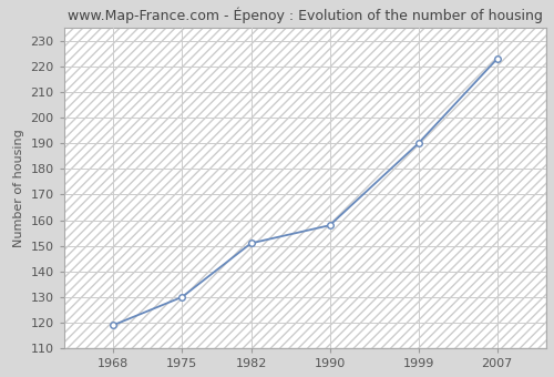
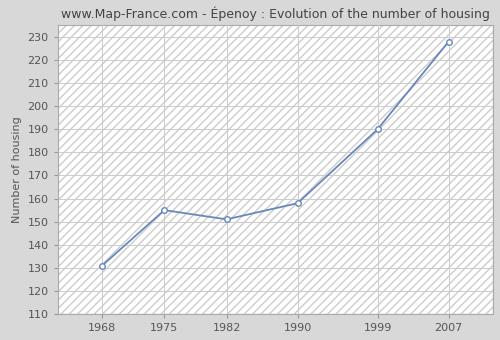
1968: 119 -> 131
1975: 130 -> 155
2007: 223 -> 228
